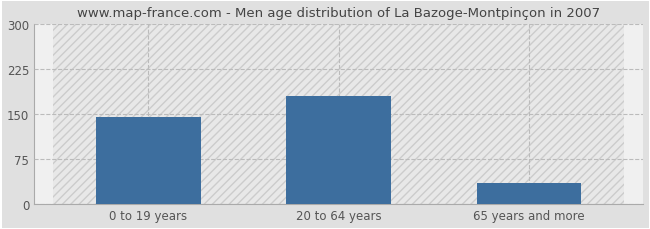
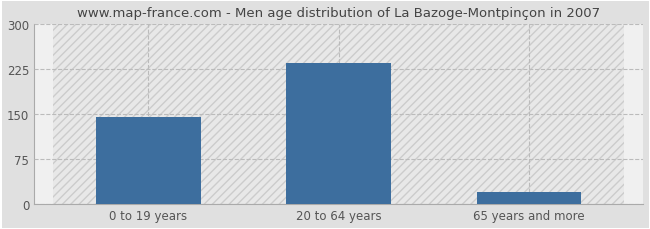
20 to 64 years: 180 -> 235
65 years and more: 36 -> 20
